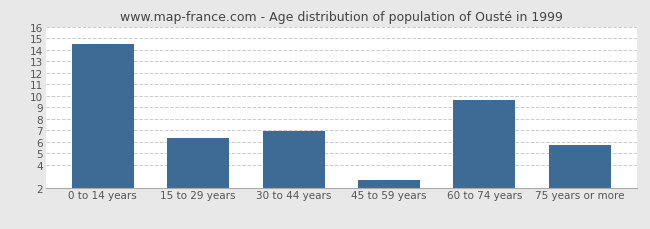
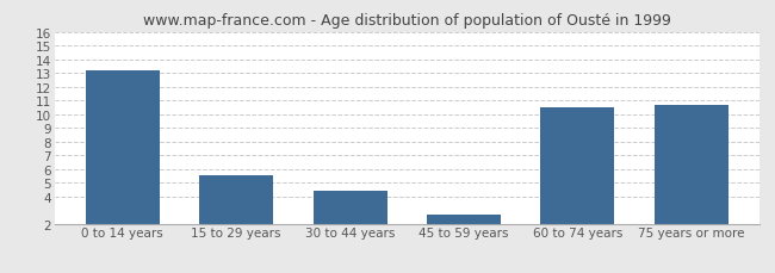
0 to 14 years: 14.5 -> 13.2
15 to 29 years: 6.3 -> 5.5
30 to 44 years: 6.9 -> 4.4
60 to 74 years: 9.6 -> 10.5
75 years or more: 5.7 -> 10.7
